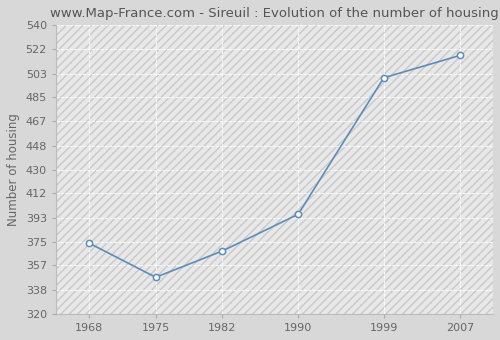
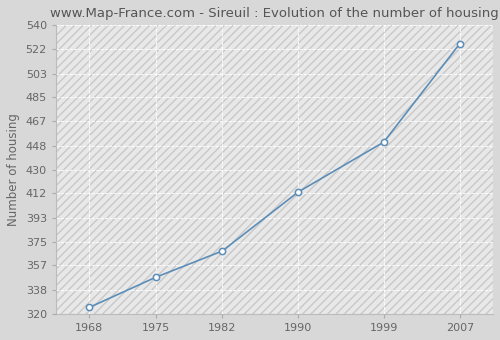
1968: 374 -> 325
1990: 396 -> 413
1999: 500 -> 451
2007: 517 -> 526
